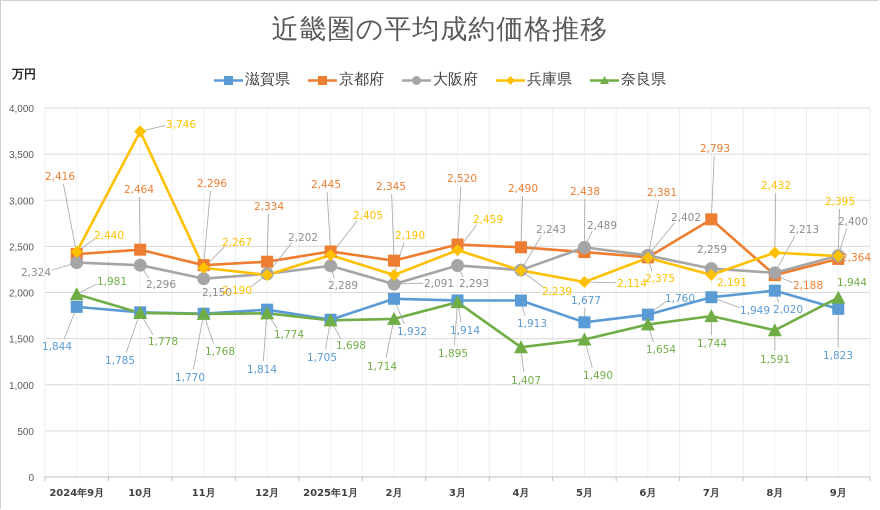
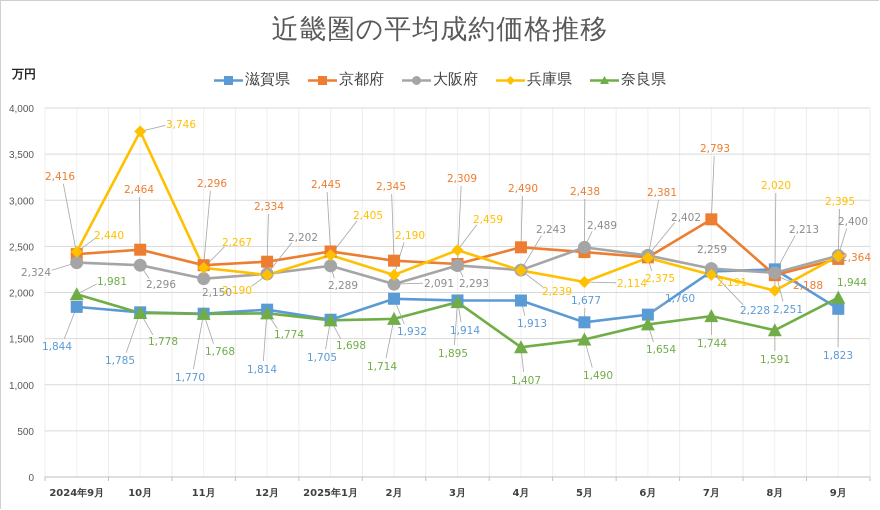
京都府/3月: 2,520 -> 2,309
滋賀県/7月: 1,949 -> 2,228
滋賀県/8月: 2,020 -> 2,251
兵庫県/8月: 2,432 -> 2,020
